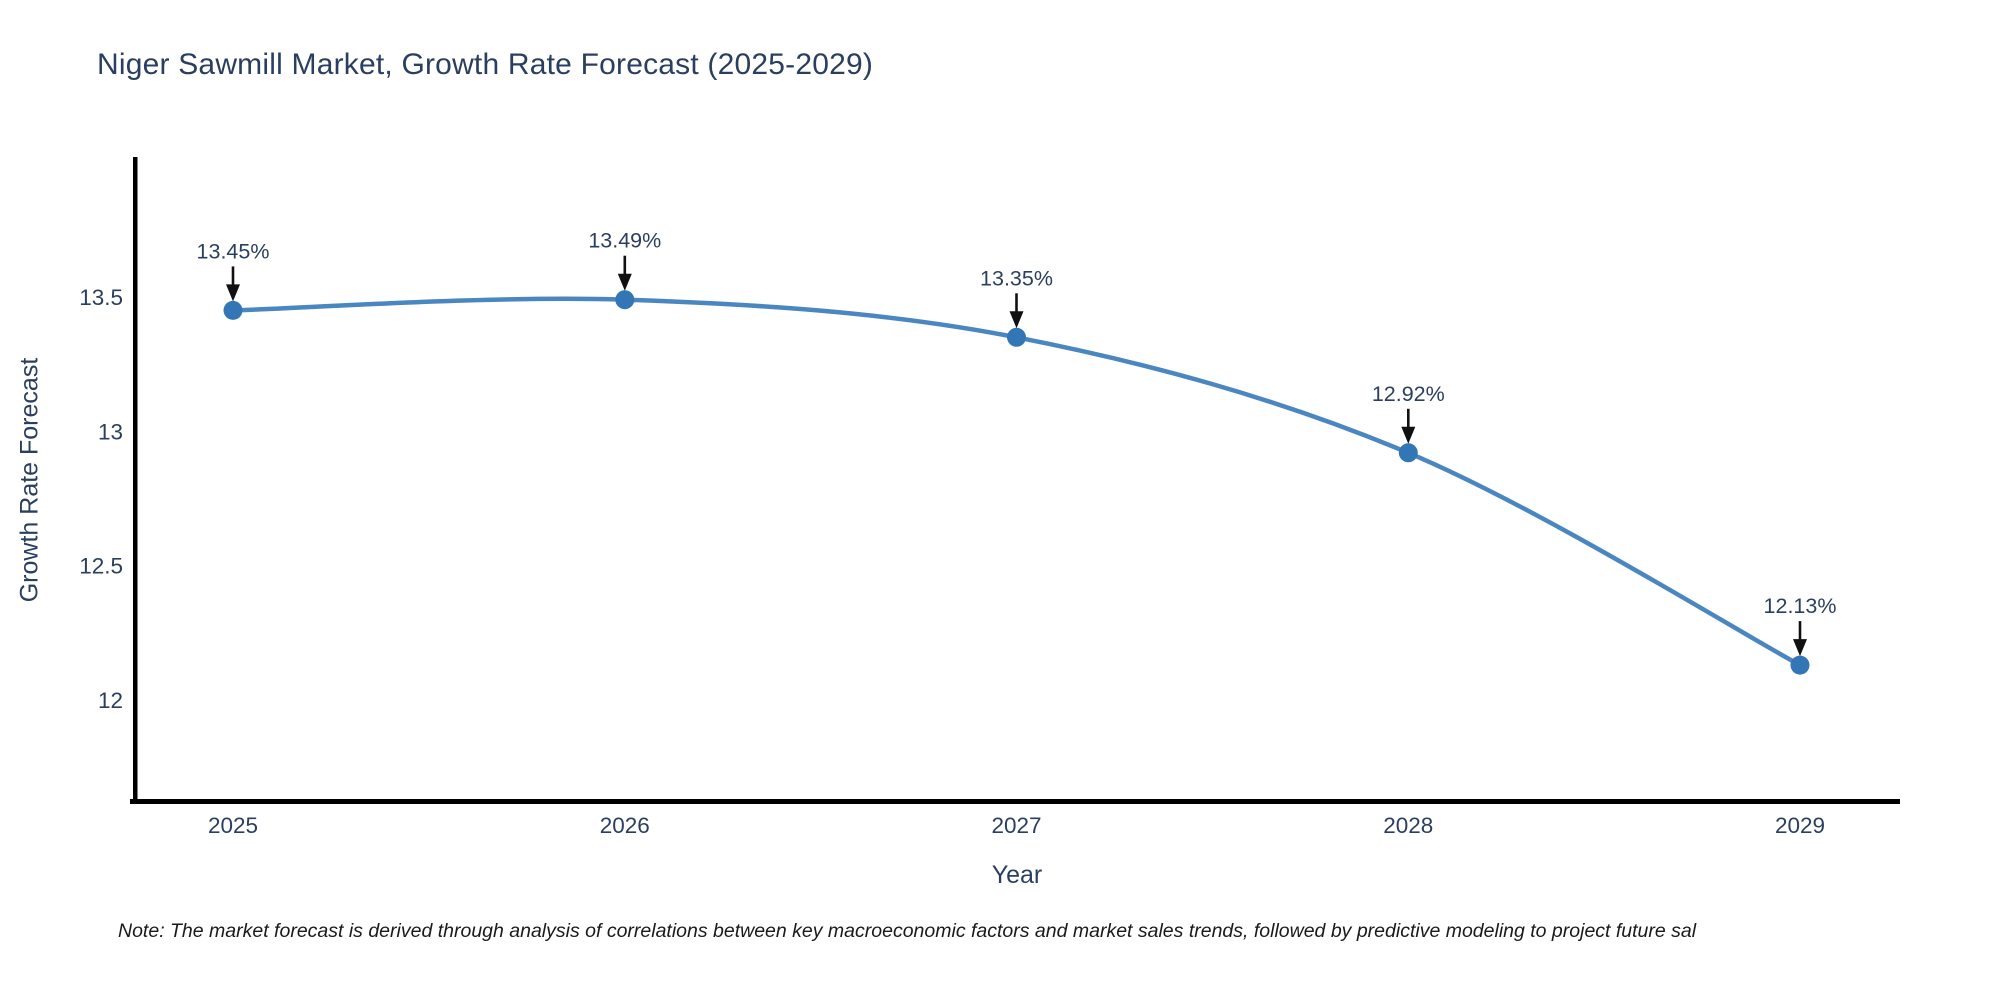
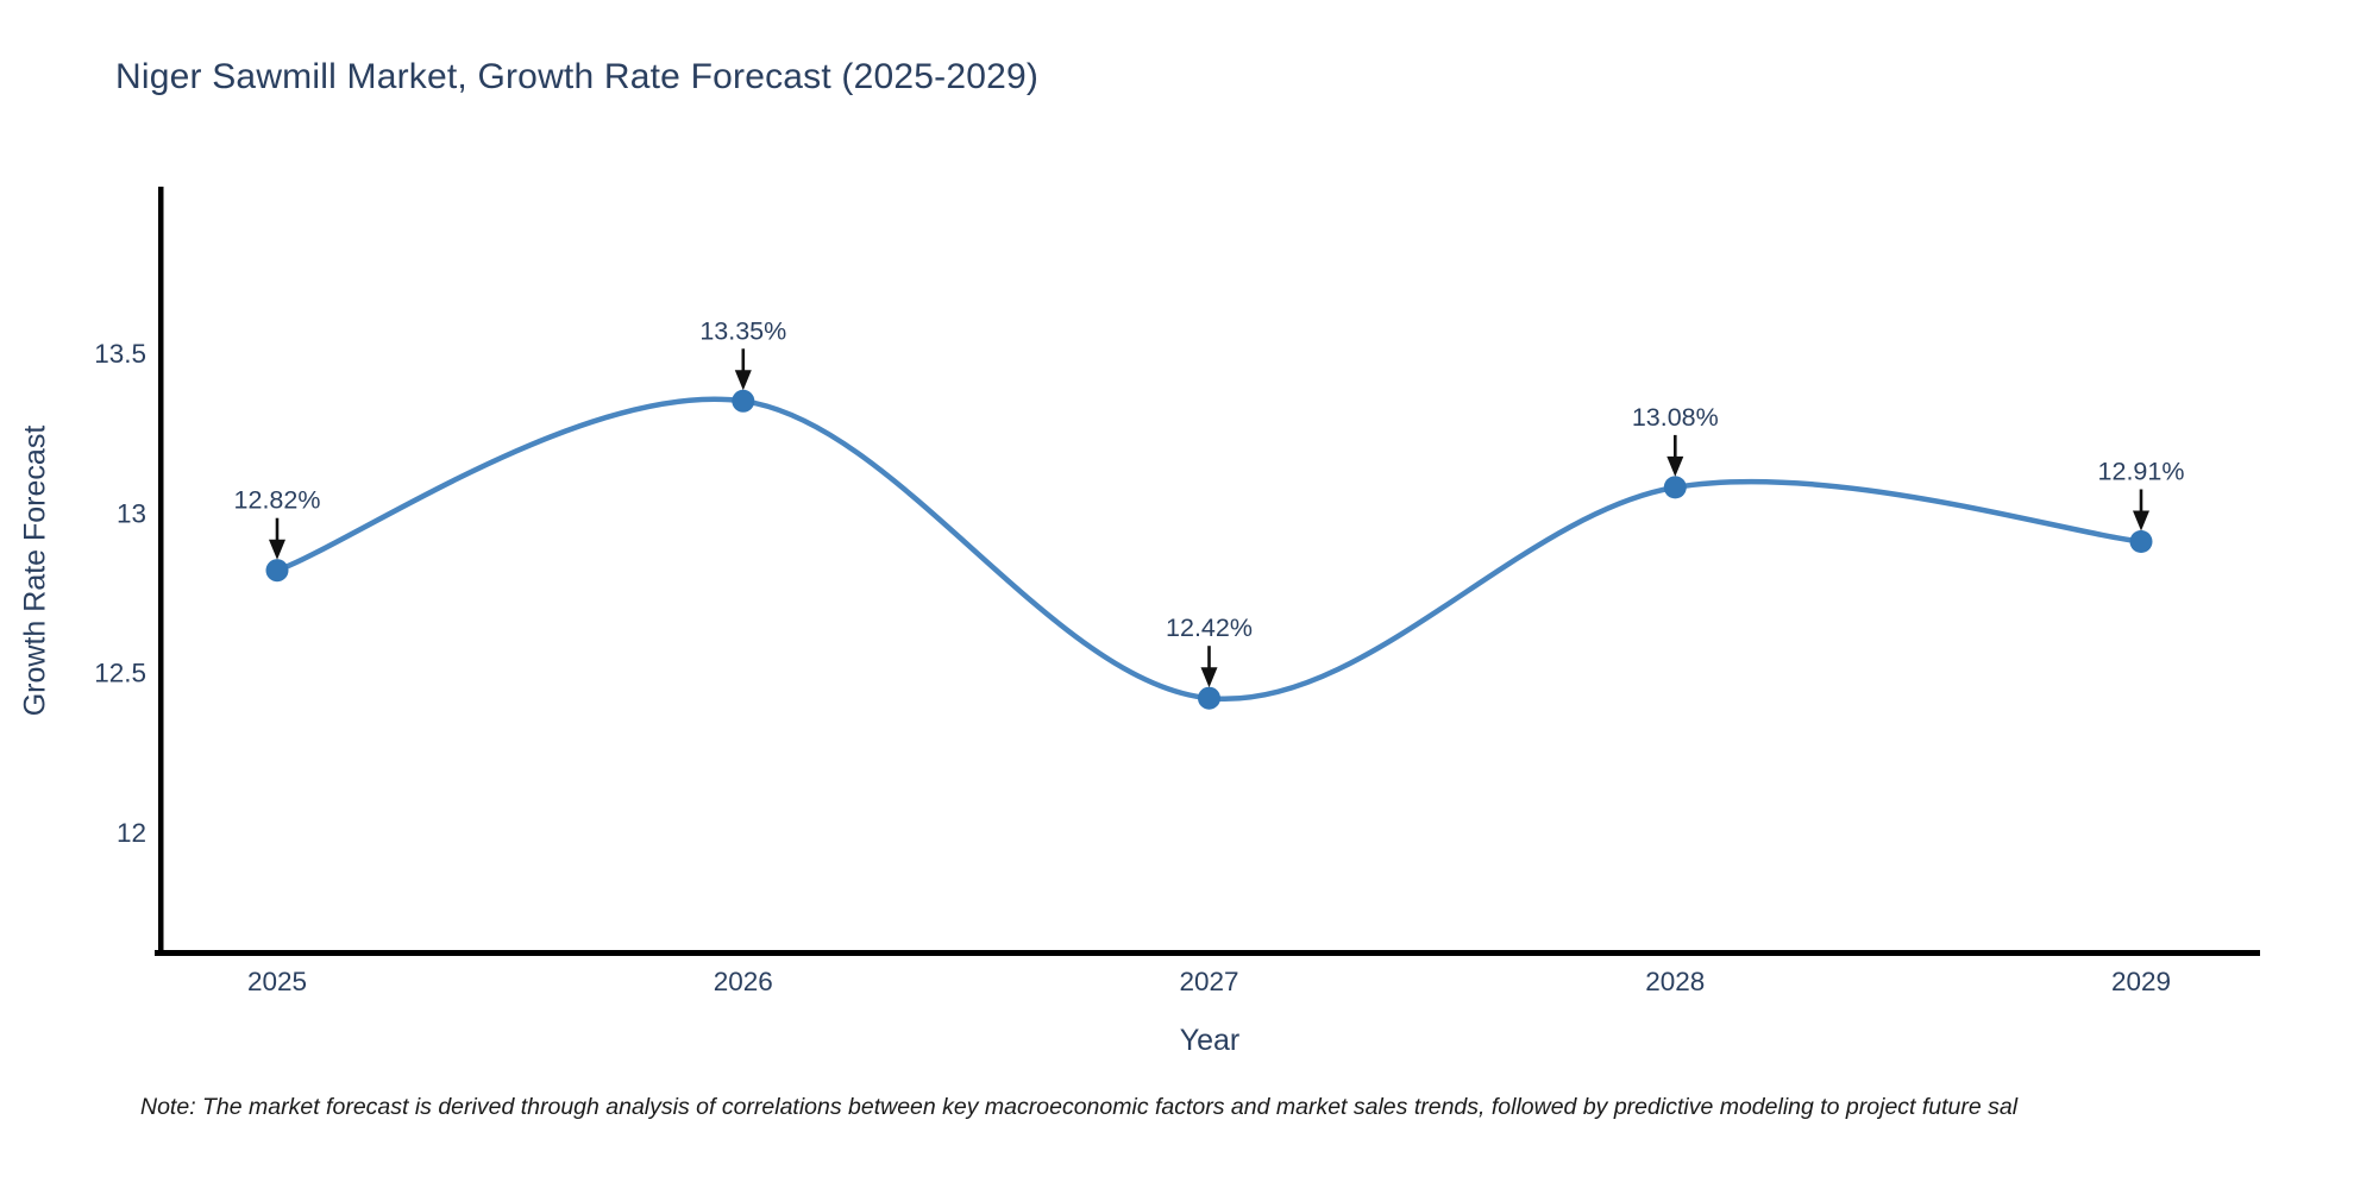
2025: 13.45% -> 12.82%
2026: 13.49% -> 13.35%
2027: 13.35% -> 12.42%
2028: 12.92% -> 13.08%
2029: 12.13% -> 12.91%
